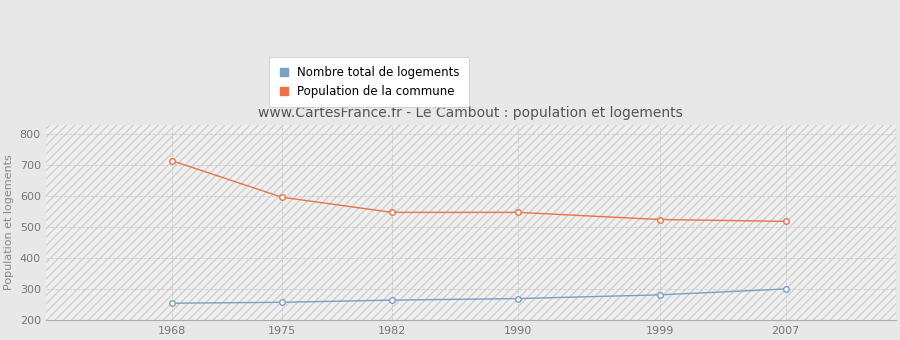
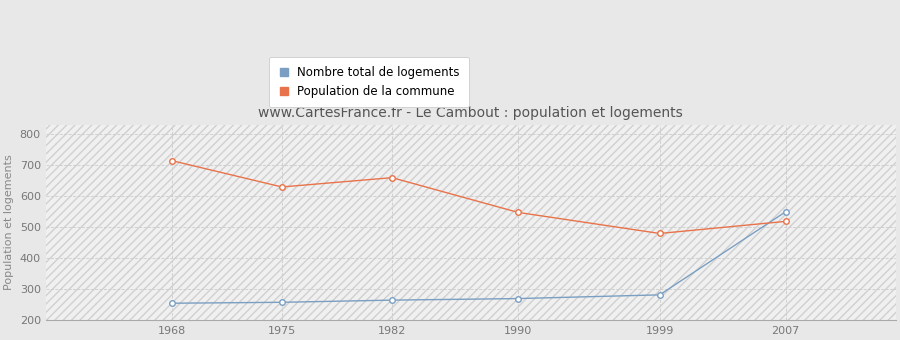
Population de la commune/1975: 597 -> 630
Population de la commune/1982: 548 -> 660
Population de la commune/1999: 525 -> 480
Nombre total de logements/2007: 301 -> 550
